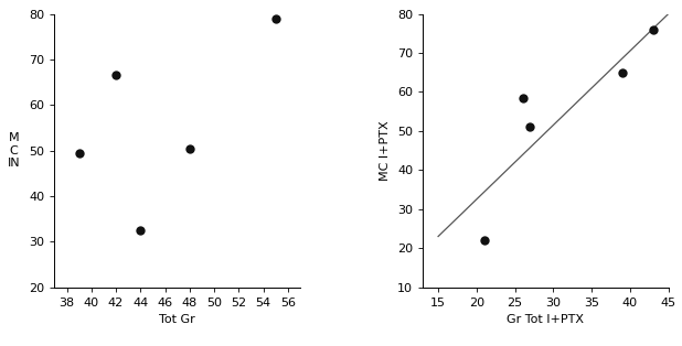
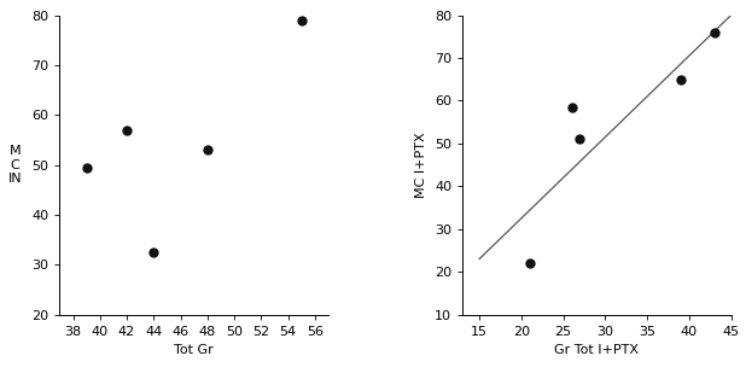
42: 66.5 -> 57.0
48: 50.5 -> 53.0
